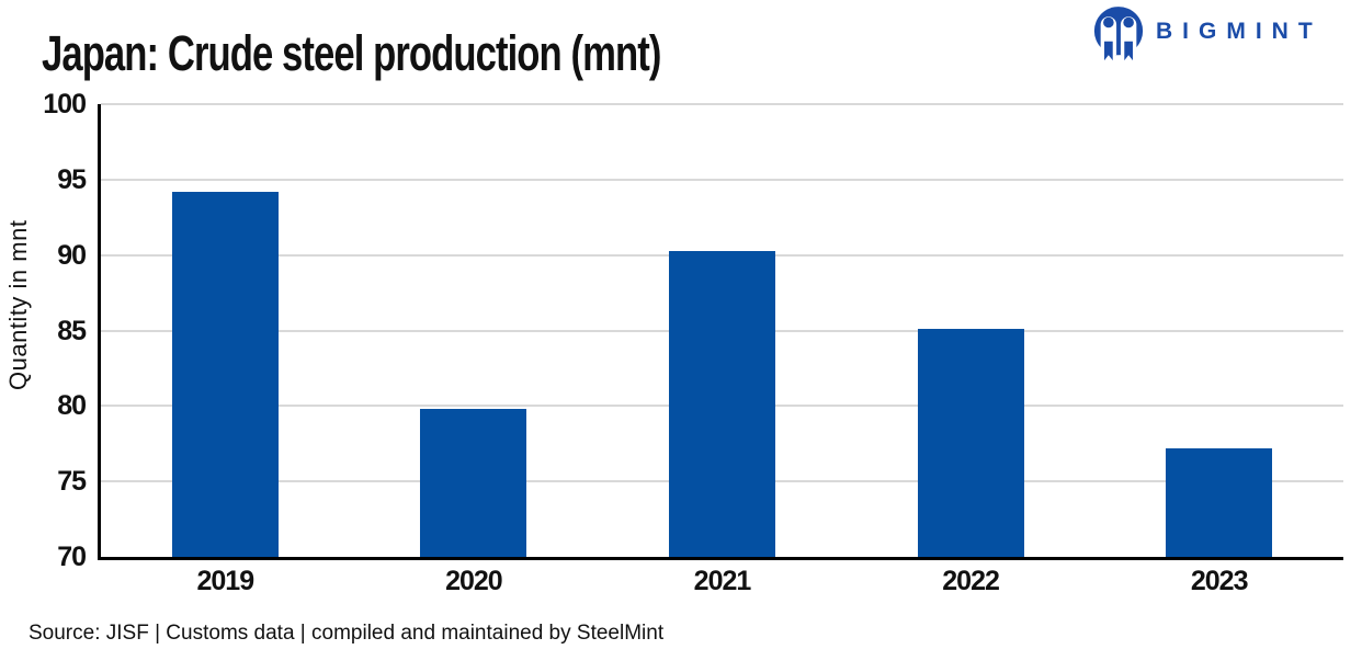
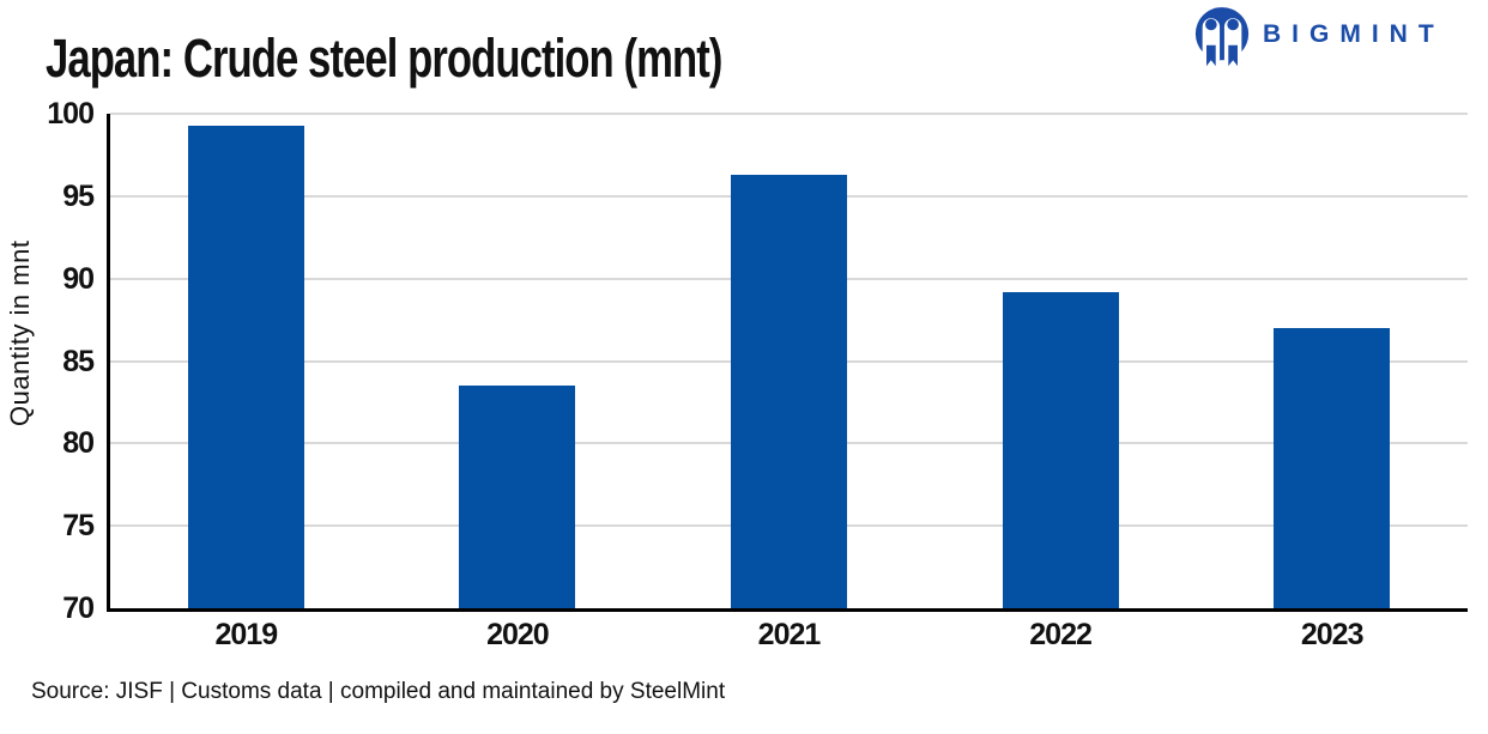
2019: 94.2 -> 99.3
2020: 79.8 -> 83.5
2021: 90.3 -> 96.3
2022: 85.1 -> 89.2
2023: 77.2 -> 87.0
